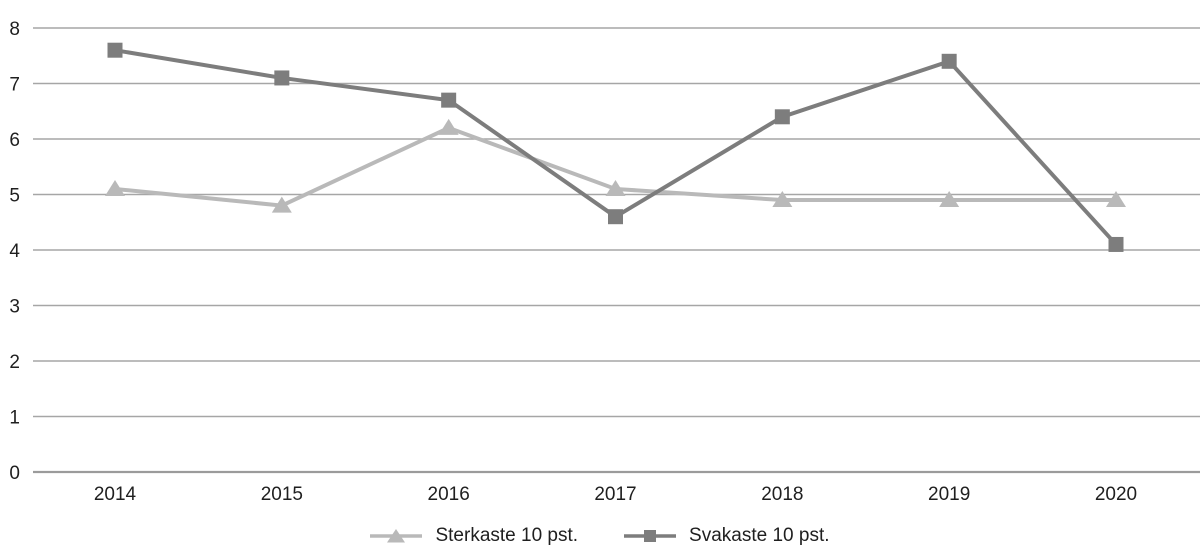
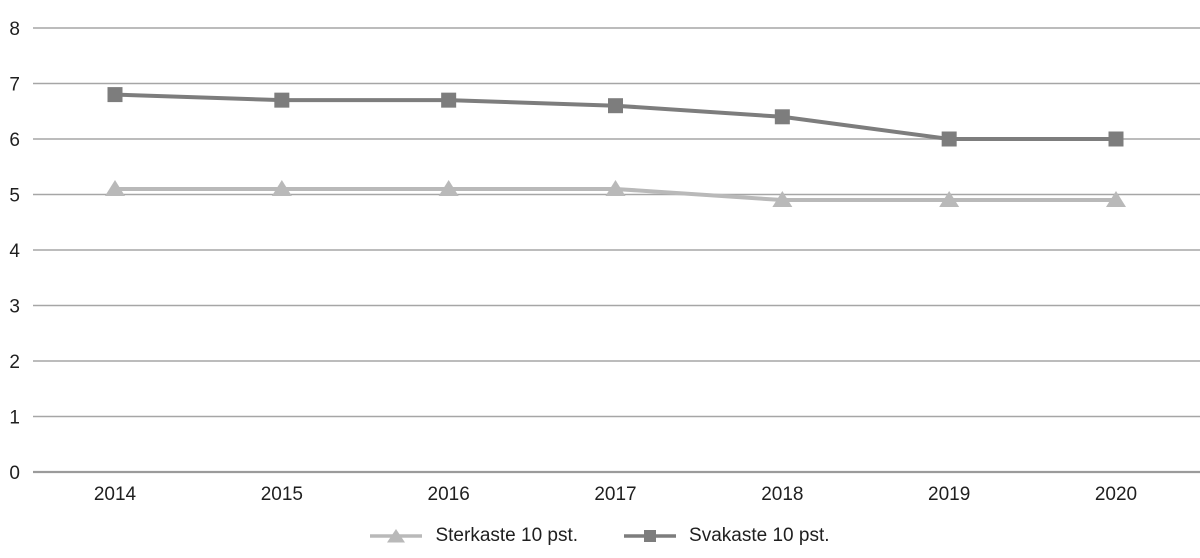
Svakaste 10 pst./2014: 7.6 -> 6.8
Sterkaste 10 pst./2015: 4.8 -> 5.1
Svakaste 10 pst./2015: 7.1 -> 6.7
Sterkaste 10 pst./2016: 6.2 -> 5.1
Svakaste 10 pst./2017: 4.6 -> 6.6
Svakaste 10 pst./2019: 7.4 -> 6.0
Svakaste 10 pst./2020: 4.1 -> 6.0
